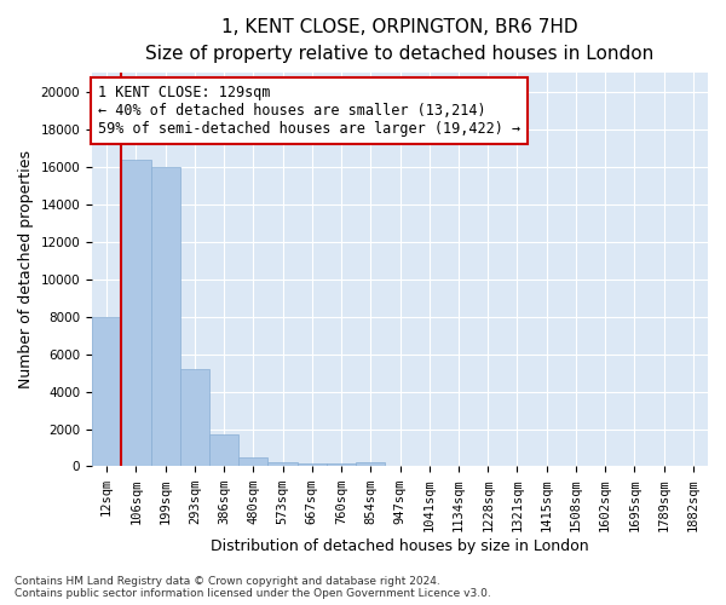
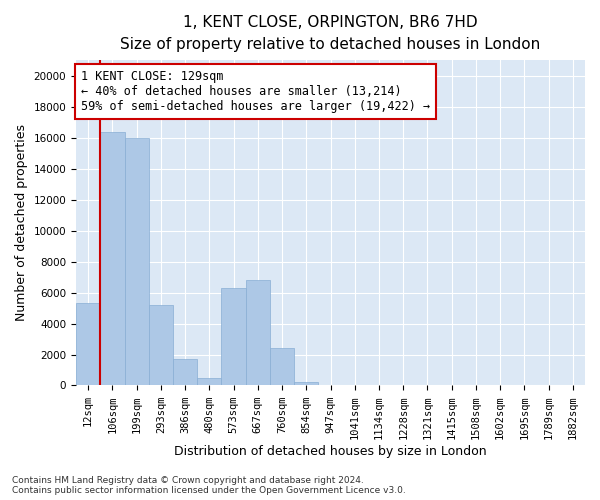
12sqm: 8000 -> 5300
573sqm: 200 -> 6300
667sqm: 200 -> 6800
760sqm: 100 -> 2400
